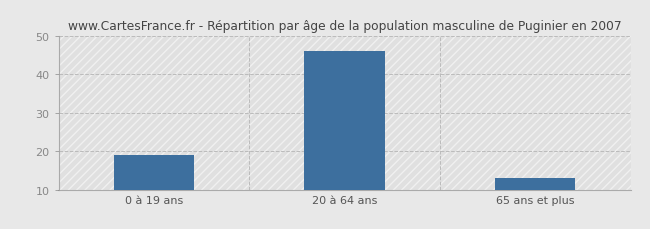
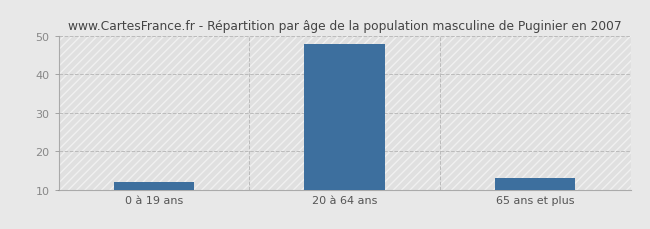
0 à 19 ans: 19 -> 12
20 à 64 ans: 46 -> 48
